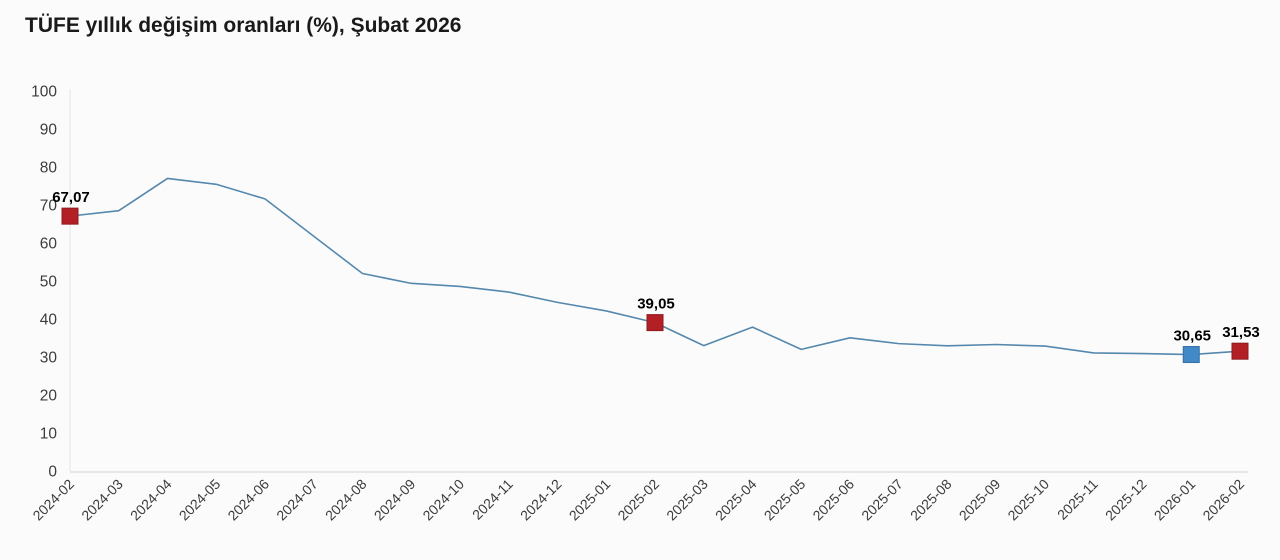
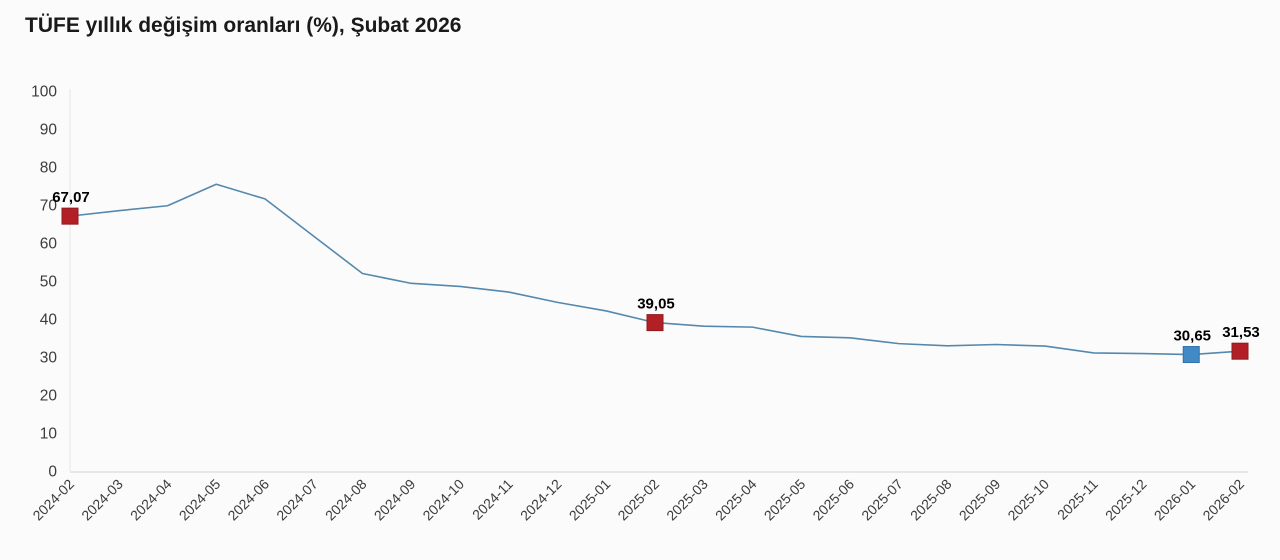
2024-04: 77 -> 70
2025-03: 33 -> 38
2025-05: 32 -> 35
